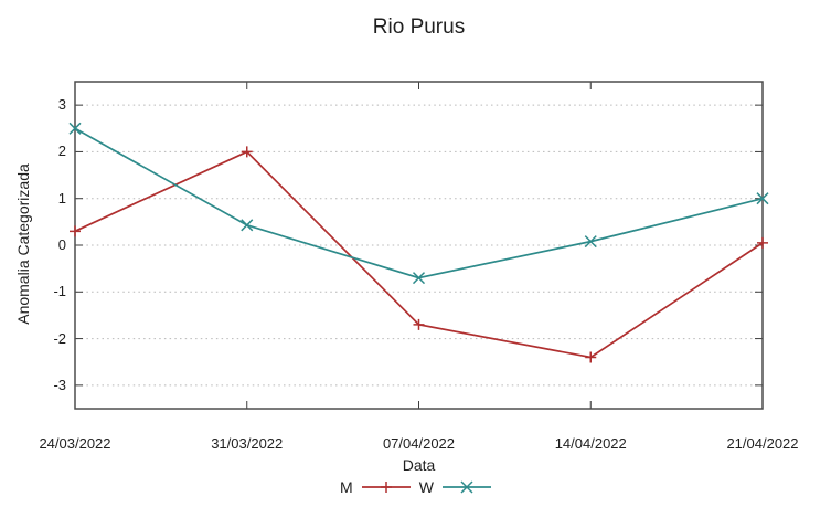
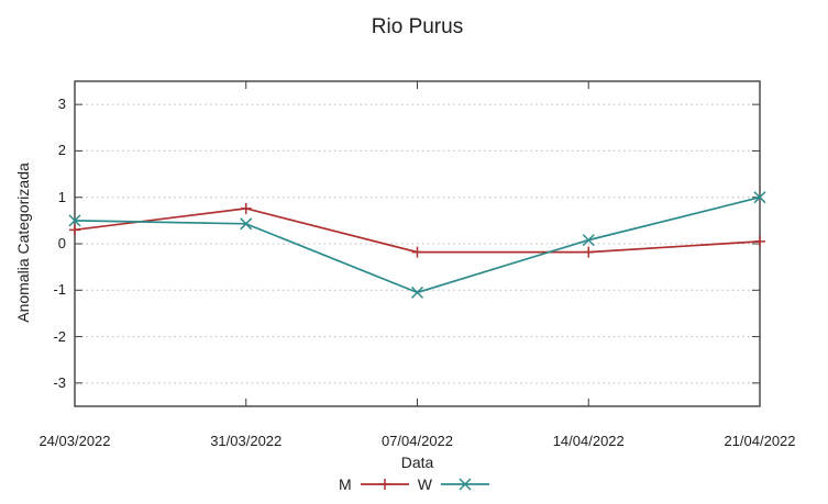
W/24/03/2022: 2.5 -> 0.5
M/31/03/2022: 2.0 -> 0.8
M/07/04/2022: -1.7 -> -0.2
W/07/04/2022: -0.7 -> -1.1
M/14/04/2022: -2.4 -> -0.2
